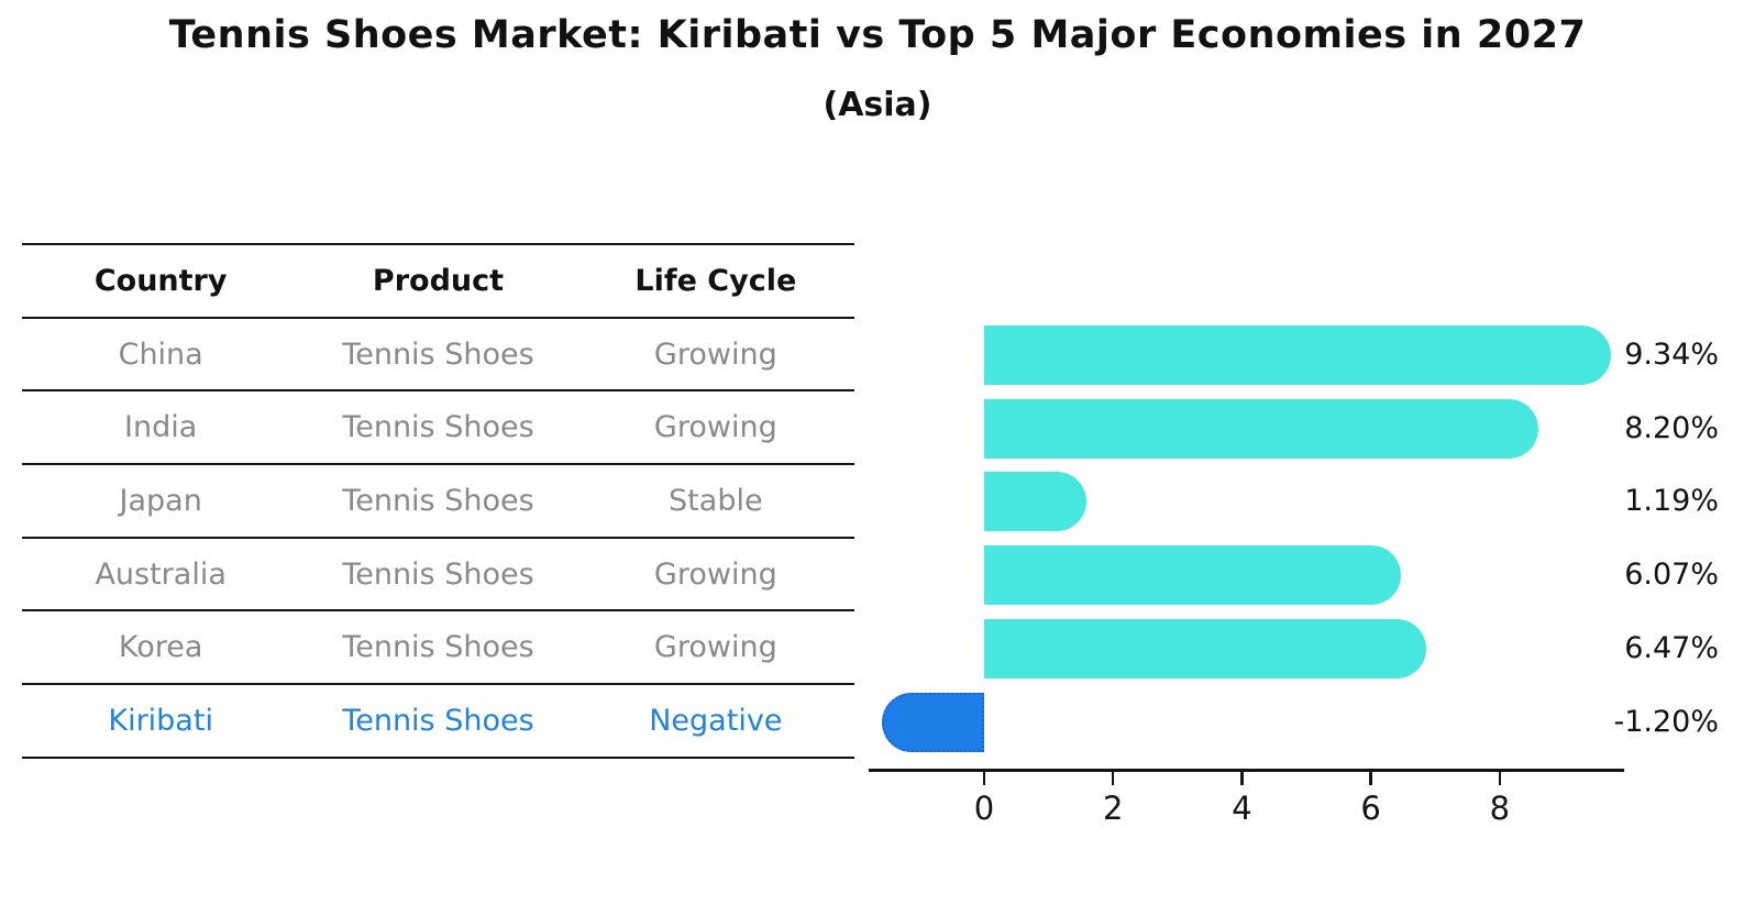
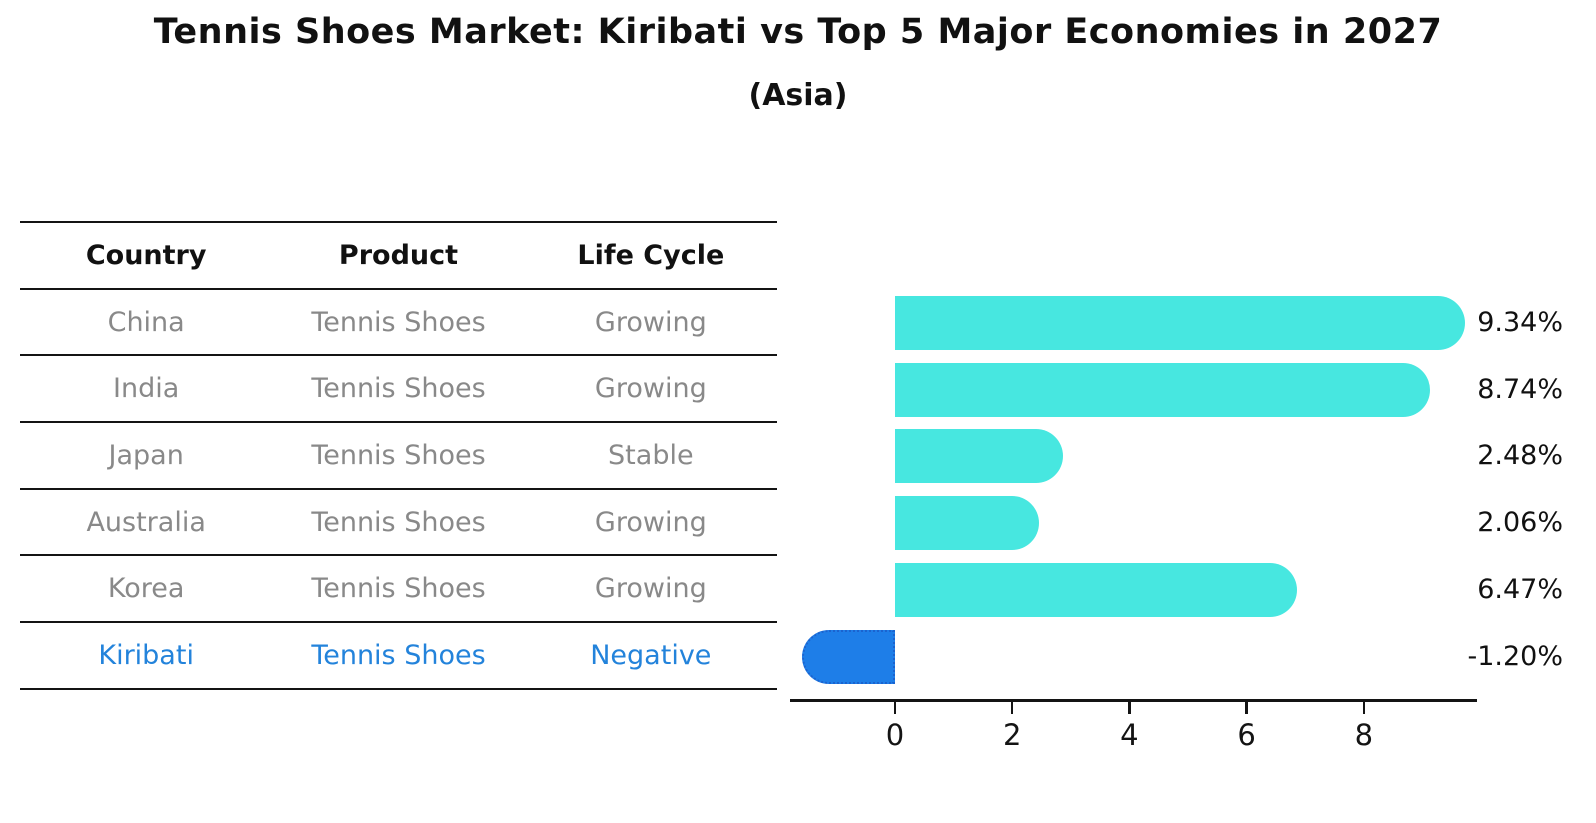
India: 8.20% -> 8.74%
Japan: 1.19% -> 2.48%
Australia: 6.07% -> 2.06%
